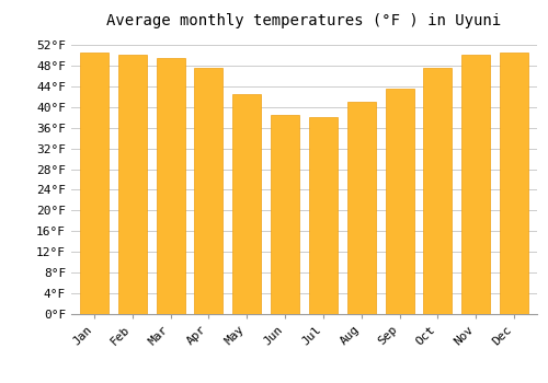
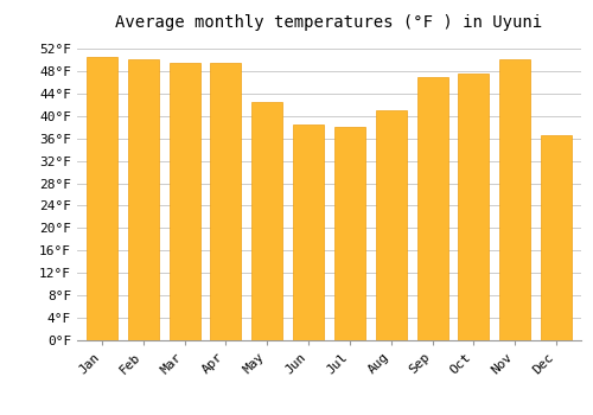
Apr: 47.5°F -> 49.5°F
Sep: 43.5°F -> 47.0°F
Dec: 50.5°F -> 36.5°F
